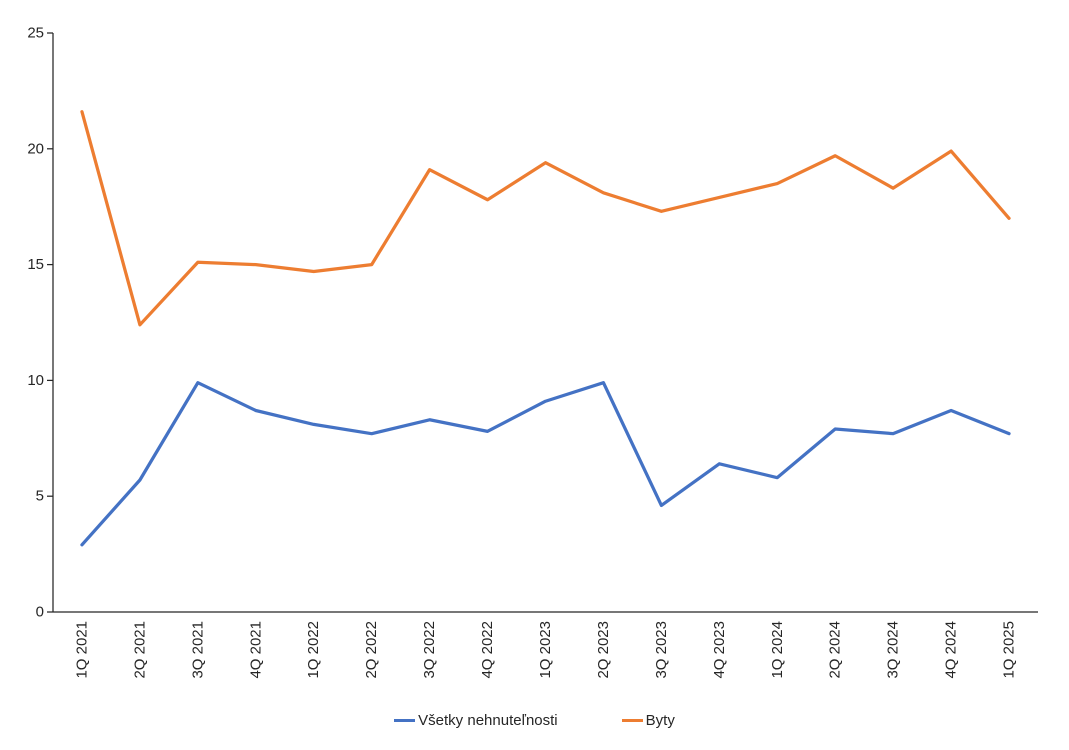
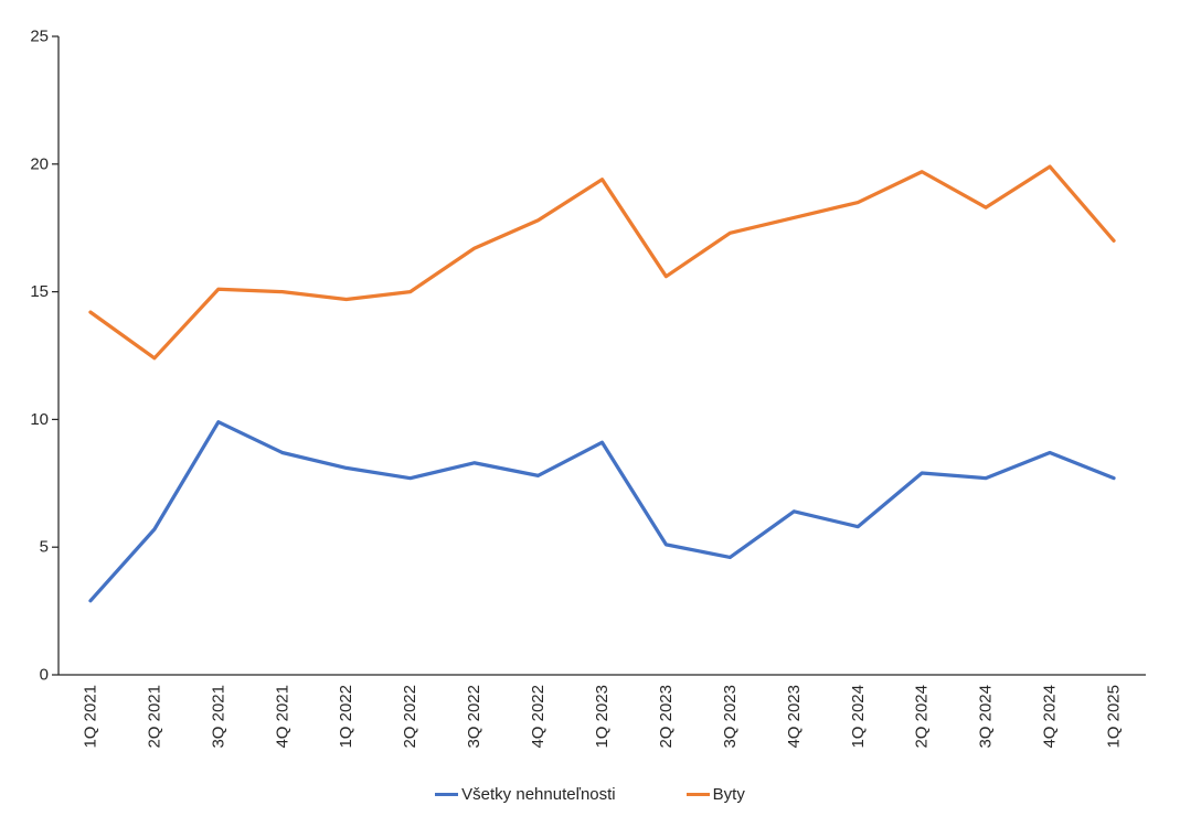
Byty/1Q 2021: 21.6 -> 14.2
Byty/3Q 2022: 19.1 -> 16.7
Všetky nehnuteľnosti/2Q 2023: 9.9 -> 5.1
Byty/2Q 2023: 18.1 -> 15.6
